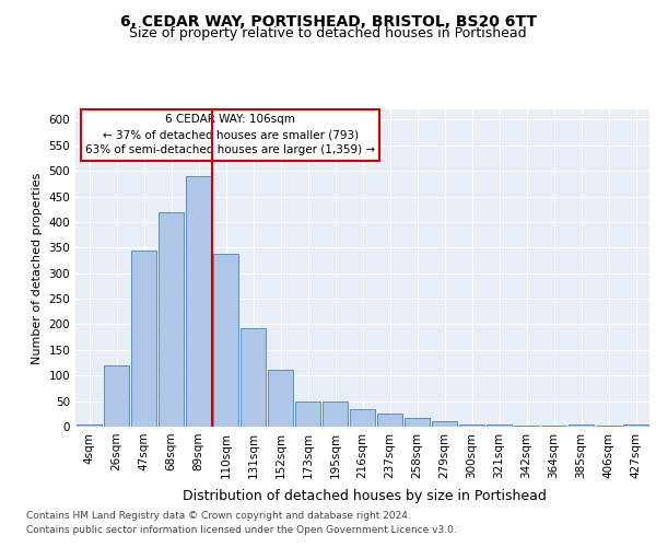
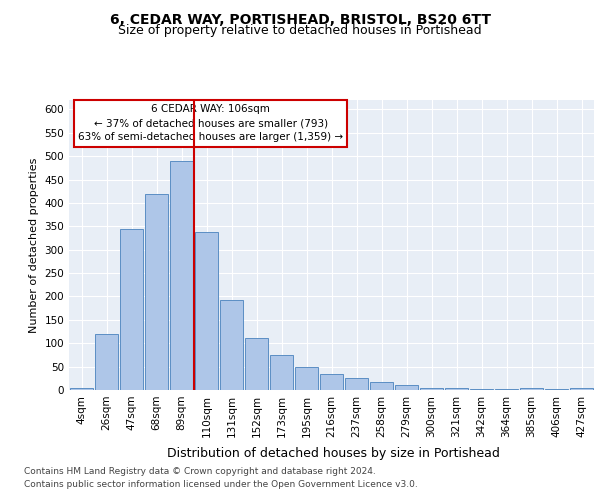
173sqm: 50 -> 75
